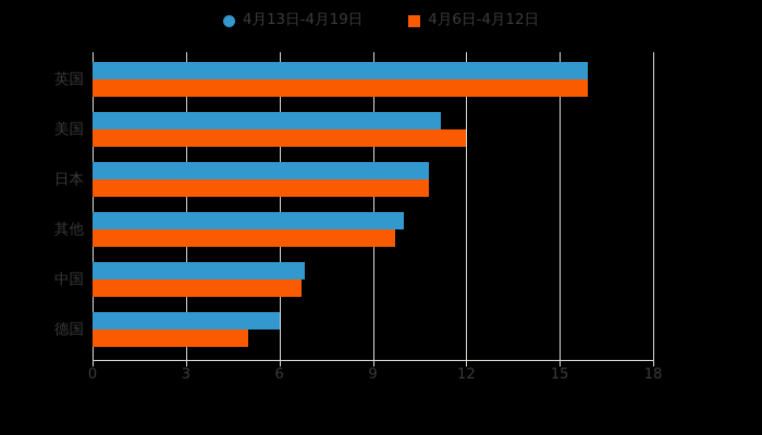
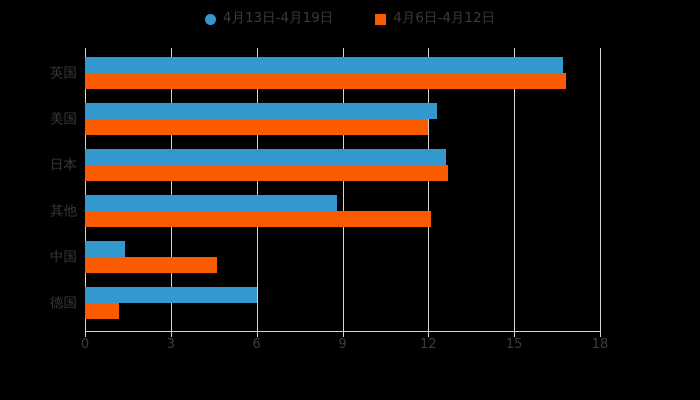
4月13日-4月19日/英国: 15.9 -> 16.7
4月6日-4月12日/英国: 15.9 -> 16.8
4月13日-4月19日/美国: 11.2 -> 12.3
4月13日-4月19日/日本: 10.8 -> 12.6
4月6日-4月12日/日本: 10.8 -> 12.7
4月13日-4月19日/其他: 10.0 -> 8.8
4月6日-4月12日/其他: 9.7 -> 12.1
4月13日-4月19日/中国: 6.8 -> 1.4
4月6日-4月12日/中国: 6.7 -> 4.6
4月6日-4月12日/德国: 5.0 -> 1.2
